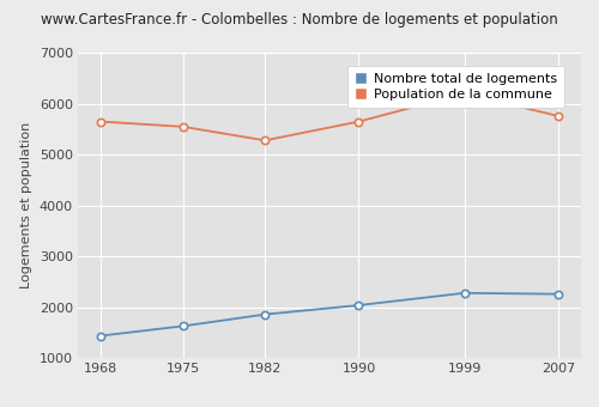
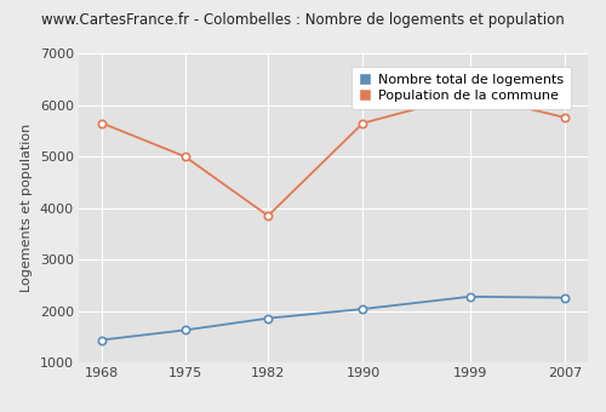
Population de la commune/1975: 5550 -> 5000
Population de la commune/1982: 5280 -> 3850
